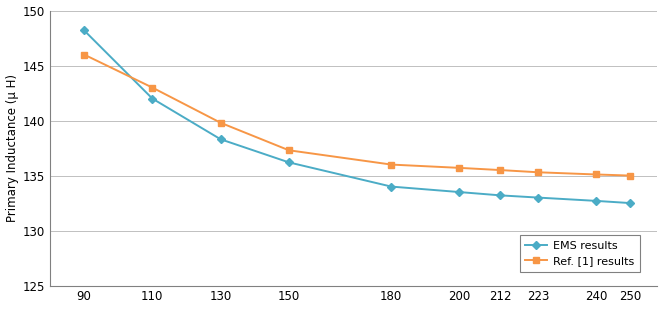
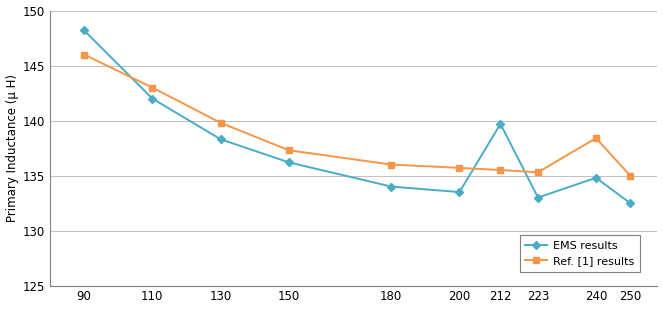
EMS results/212: 133.2 -> 139.7
EMS results/240: 132.7 -> 134.8
Ref. [1] results/240: 135.1 -> 138.4
